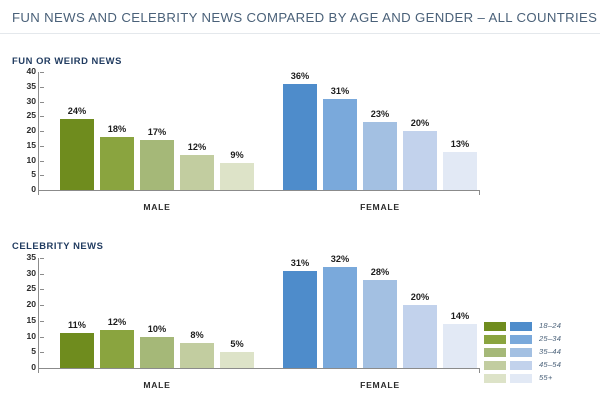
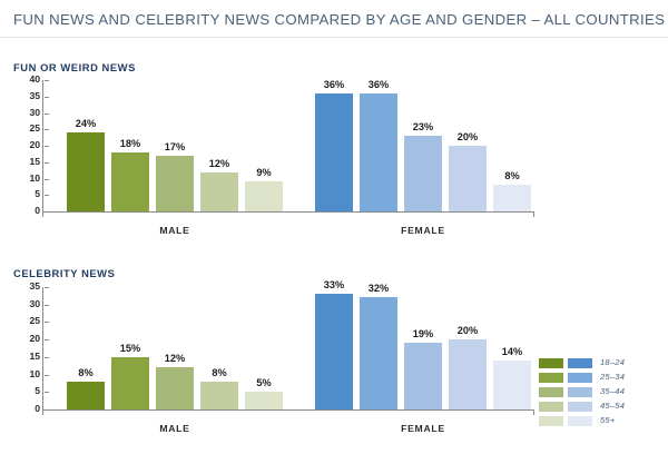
FUN OR WEIRD NEWS/25–34/FEMALE: 31% -> 36%
FUN OR WEIRD NEWS/55+/FEMALE: 13% -> 8%
CELEBRITY NEWS/18–24/MALE: 11% -> 8%
CELEBRITY NEWS/25–34/MALE: 12% -> 15%
CELEBRITY NEWS/35–44/MALE: 10% -> 12%
CELEBRITY NEWS/18–24/FEMALE: 31% -> 33%
CELEBRITY NEWS/35–44/FEMALE: 28% -> 19%
